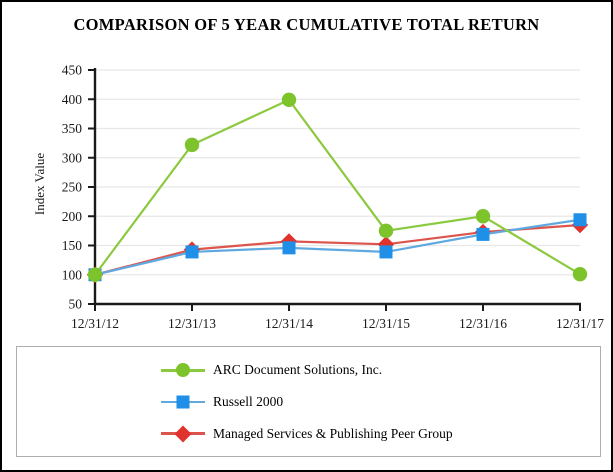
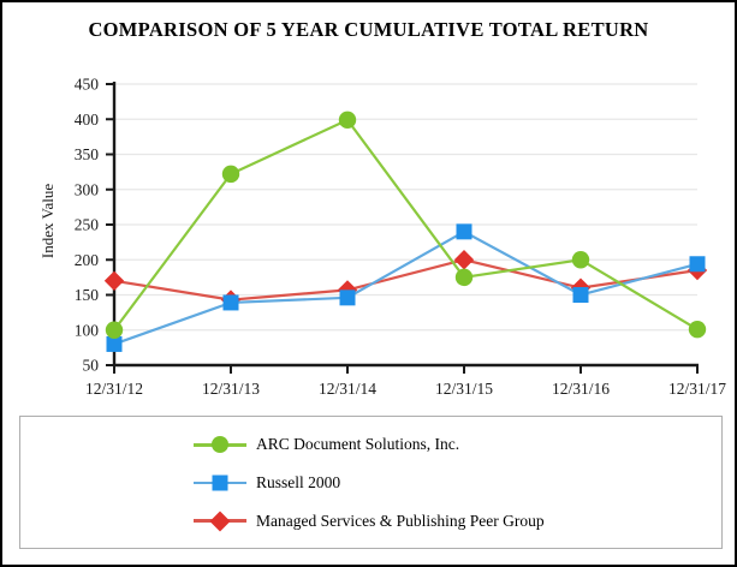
Russell 2000/12/31/12: 100 -> 80
Managed Services & Publishing Peer Group/12/31/12: 100 -> 170
Russell 2000/12/31/15: 140 -> 240
Managed Services & Publishing Peer Group/12/31/15: 150 -> 200
Russell 2000/12/31/16: 170 -> 150
Managed Services & Publishing Peer Group/12/31/16: 170 -> 160
